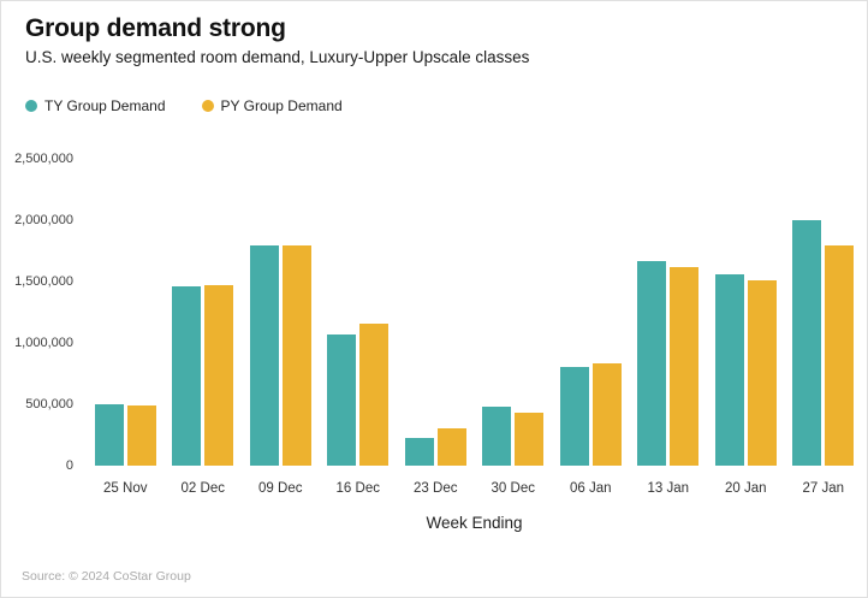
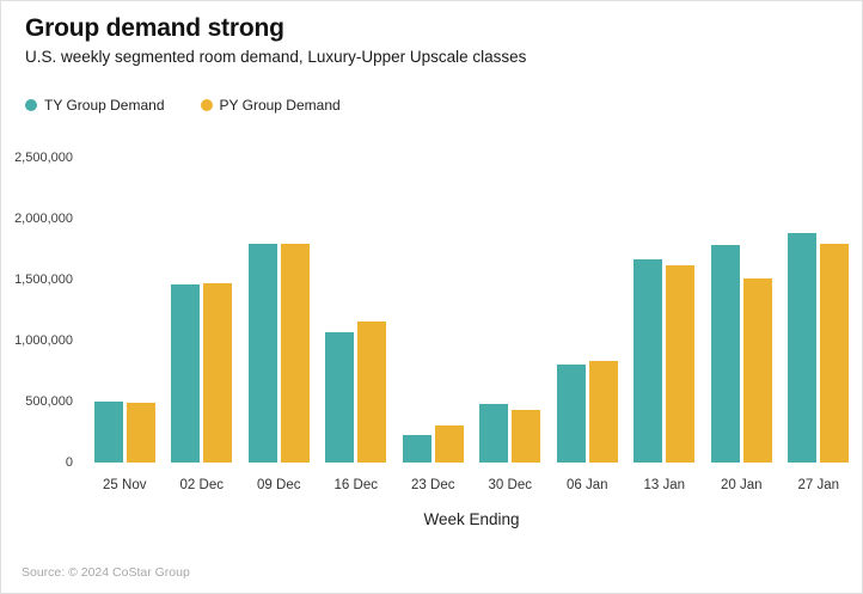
TY Group Demand/20 Jan: 1560000 -> 1780000
TY Group Demand/27 Jan: 2000000 -> 1880000
